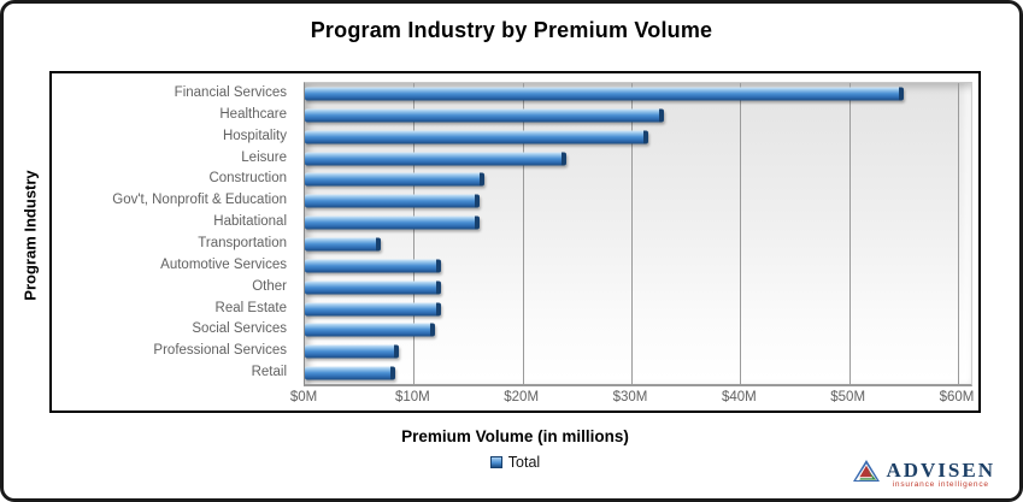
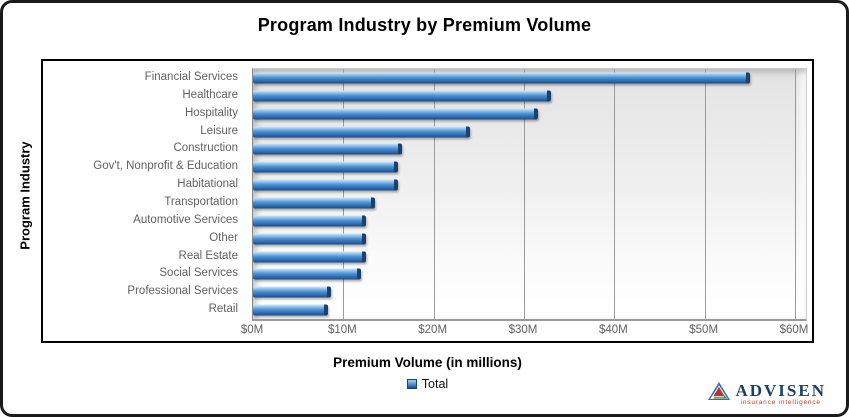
Transportation: $7M -> $14M
